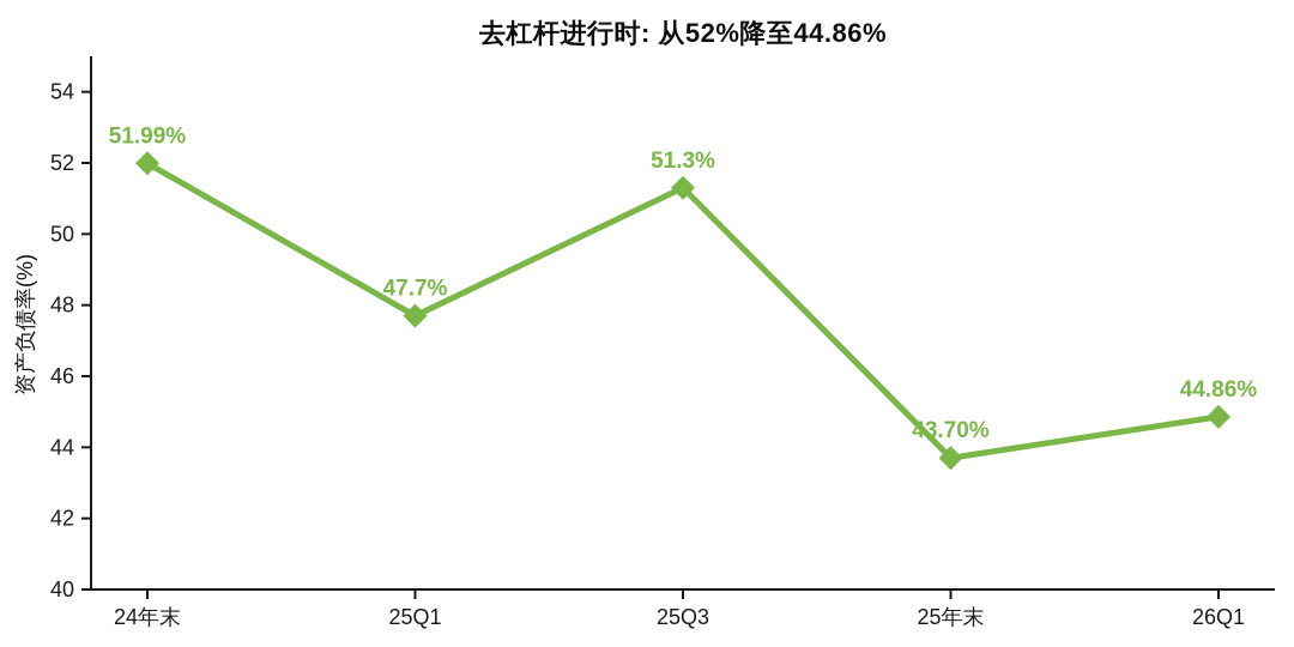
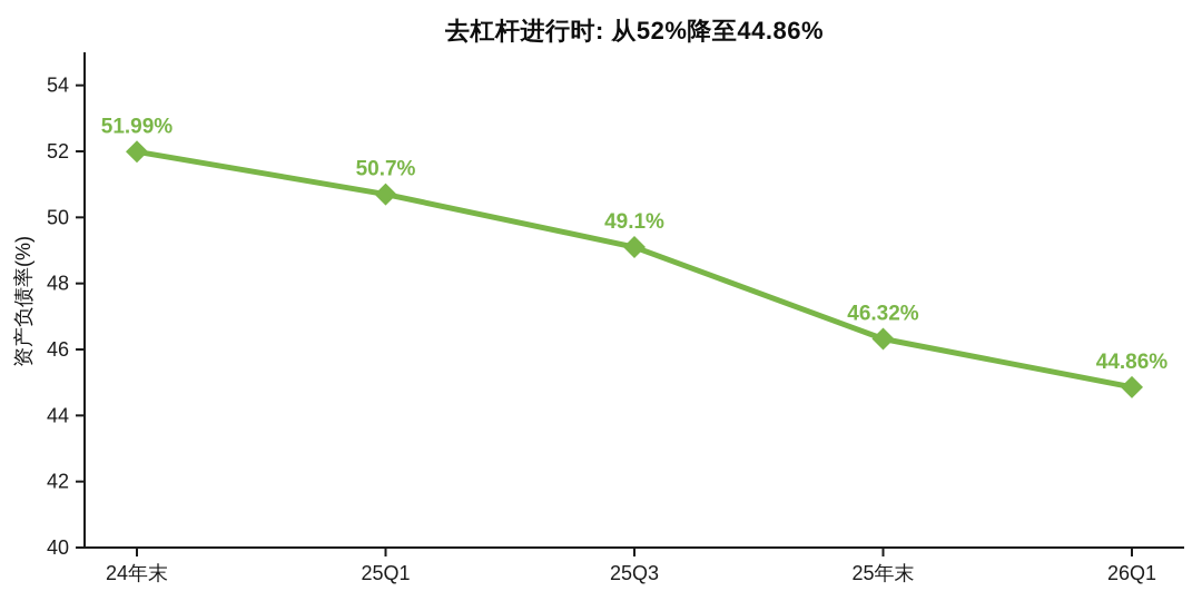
25Q1: 47.7% -> 50.7%
25Q3: 51.3% -> 49.1%
25年末: 43.70% -> 46.32%
